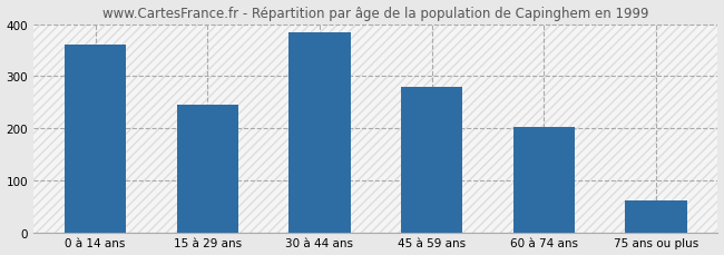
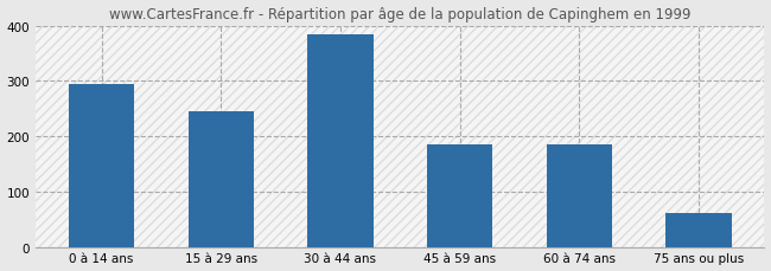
0 à 14 ans: 360 -> 295
45 à 59 ans: 280 -> 185
60 à 74 ans: 202 -> 185
